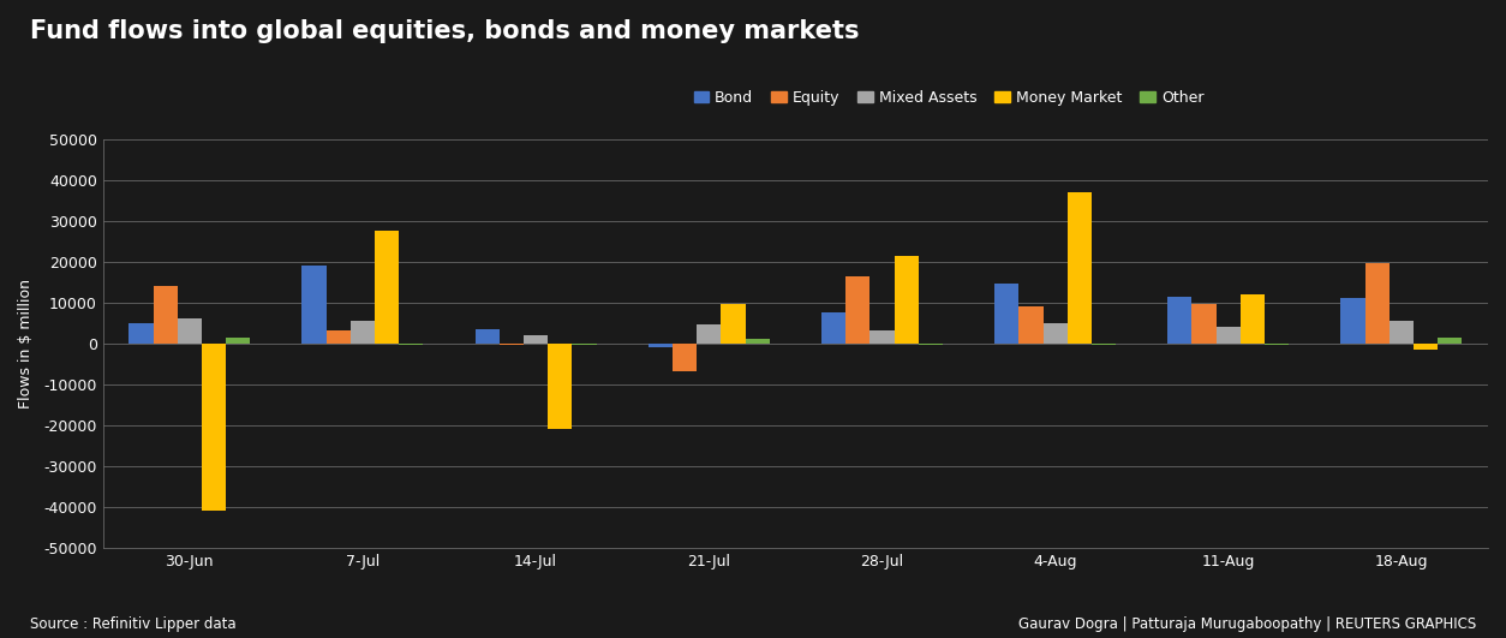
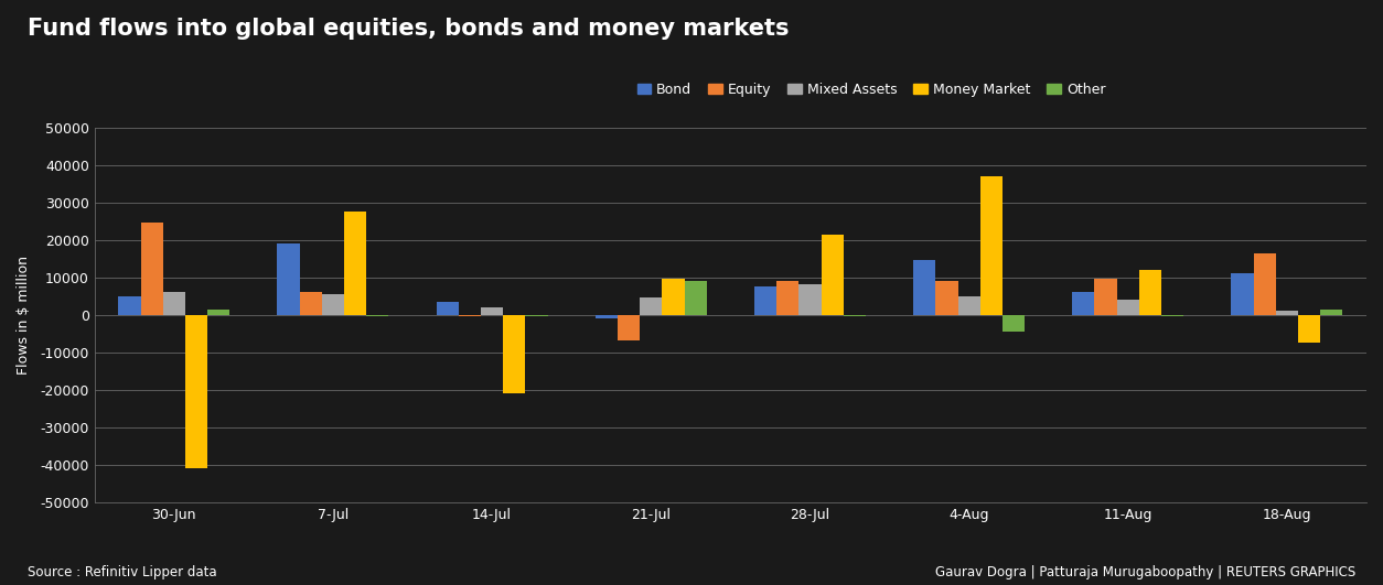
Equity/30-Jun: 14000 -> 24500
Equity/7-Jul: 3000 -> 6000
Other/21-Jul: 1000 -> 9000
Equity/28-Jul: 16500 -> 9000
Mixed Assets/28-Jul: 3000 -> 8000
Other/4-Aug: -500 -> -4500
Bond/11-Aug: 11500 -> 6000
Equity/18-Aug: 19500 -> 16500
Mixed Assets/18-Aug: 5500 -> 1000
Money Market/18-Aug: -1500 -> -7500
